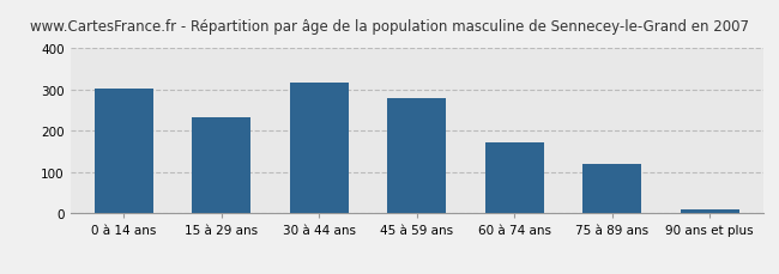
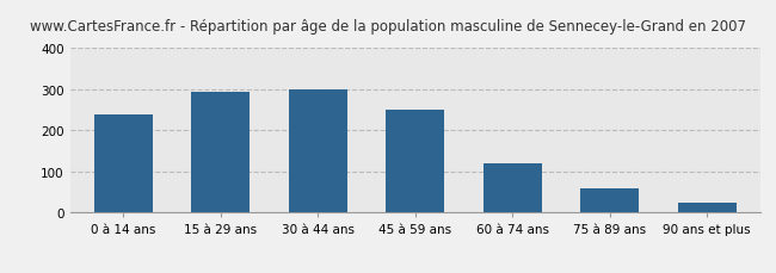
0 à 14 ans: 303 -> 240
15 à 29 ans: 232 -> 295
30 à 44 ans: 318 -> 300
45 à 59 ans: 279 -> 250
60 à 74 ans: 173 -> 120
75 à 89 ans: 119 -> 60
90 ans et plus: 10 -> 25
